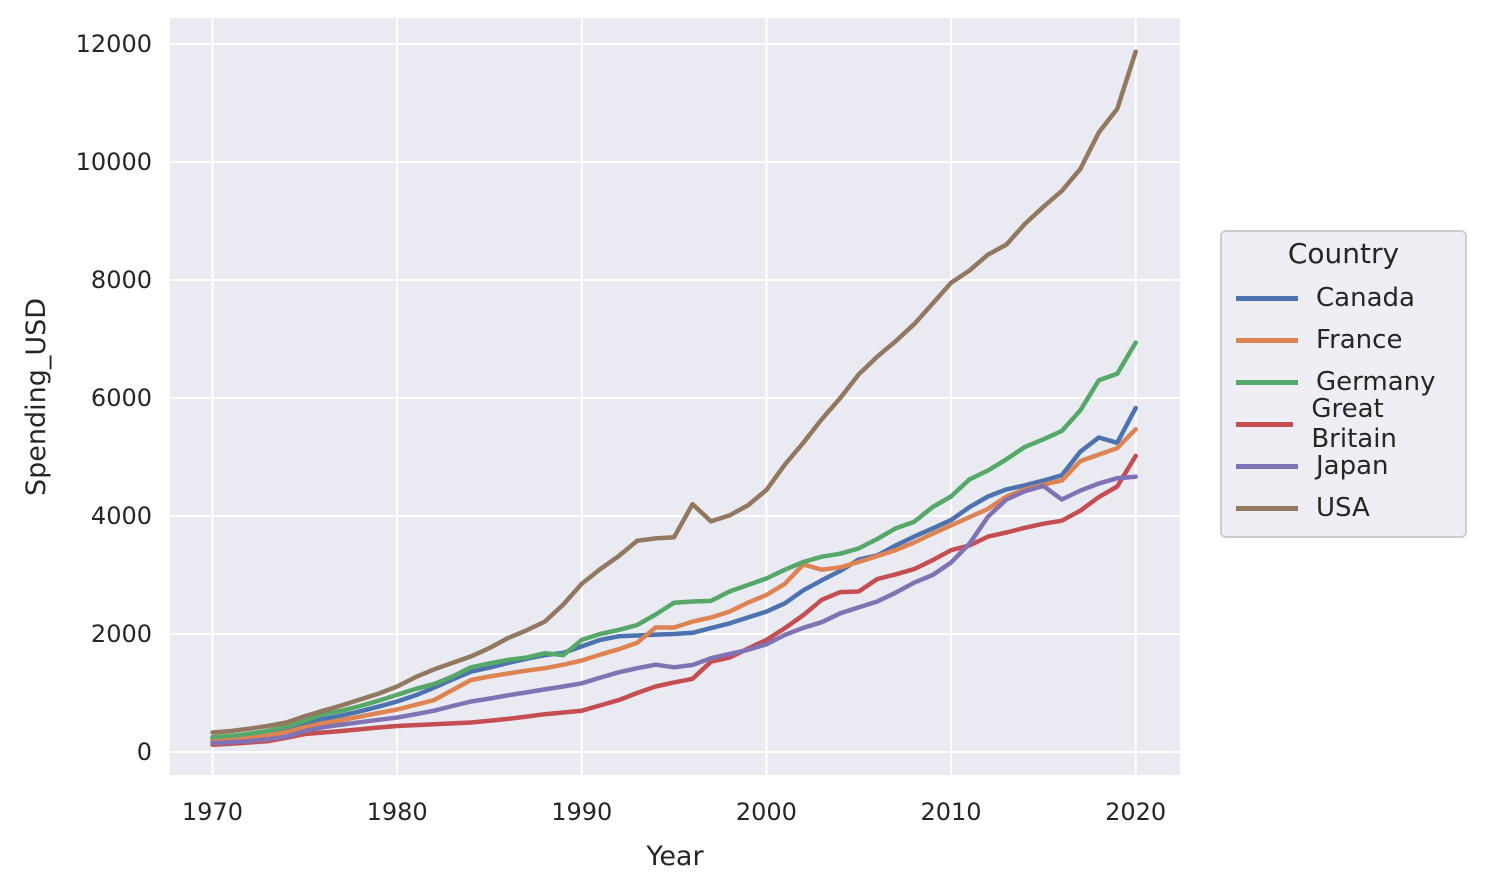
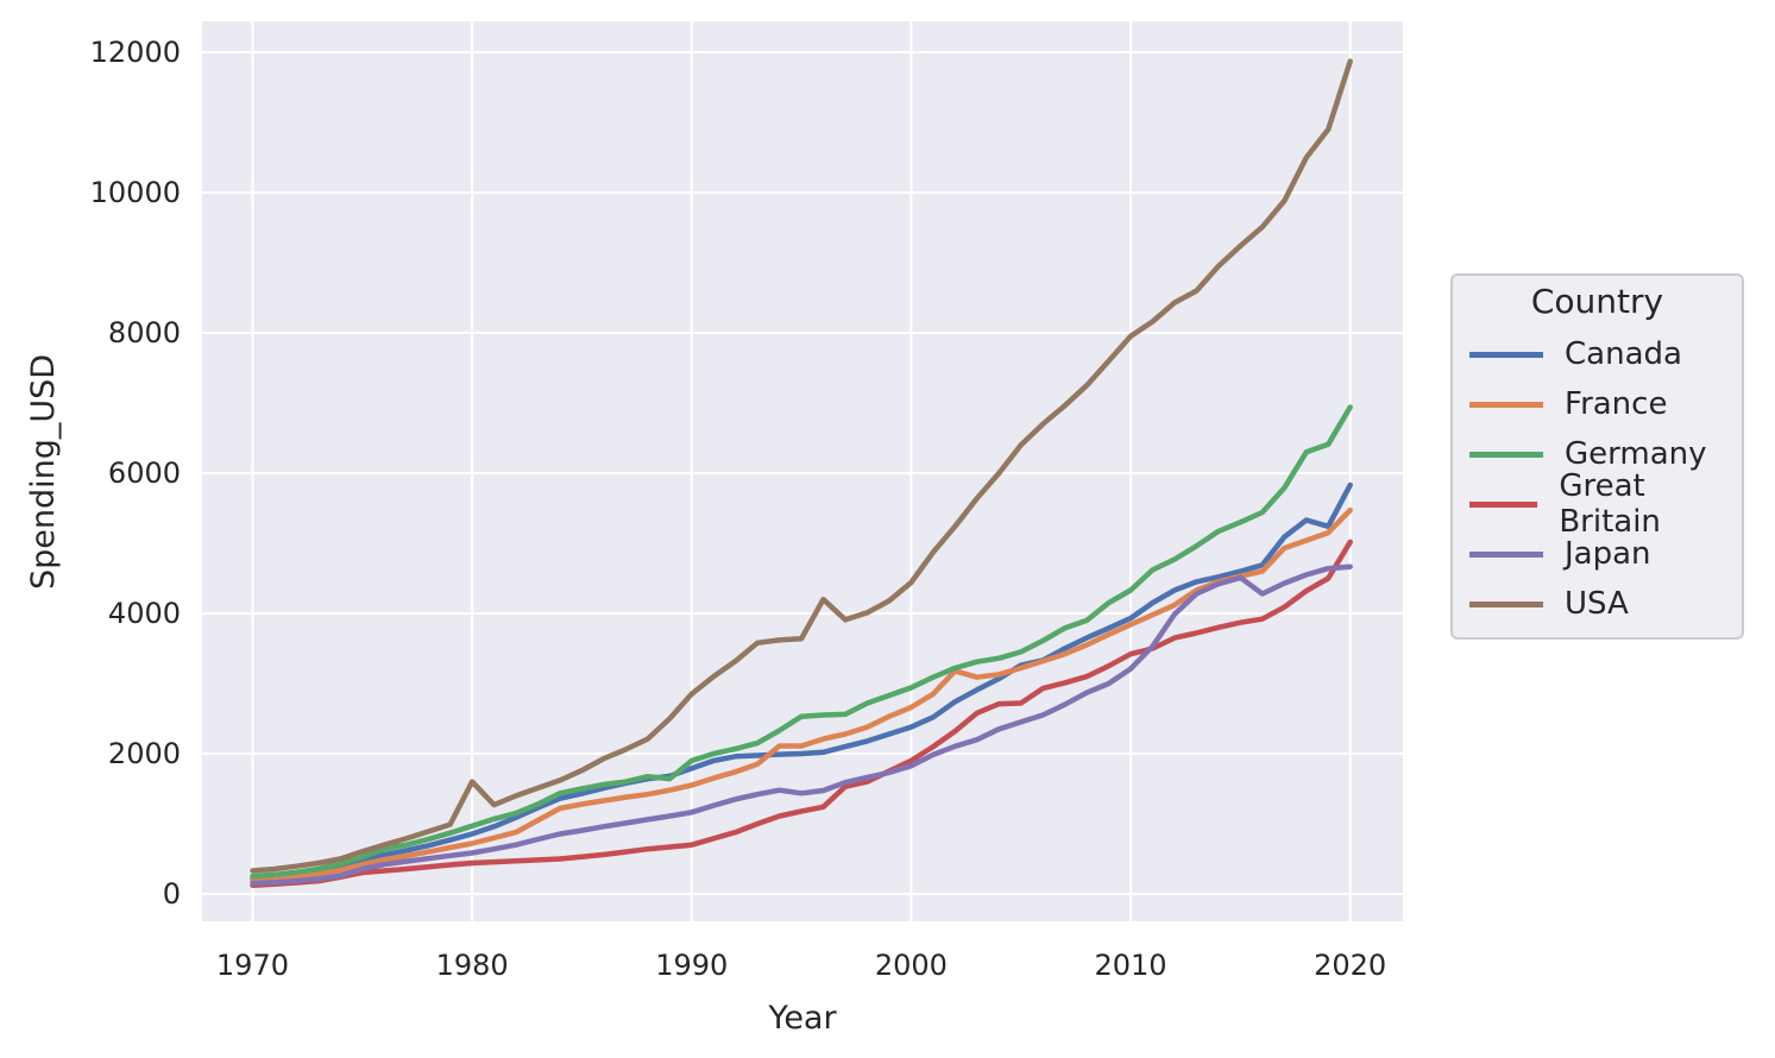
USA/1980: 1100 -> 1600
